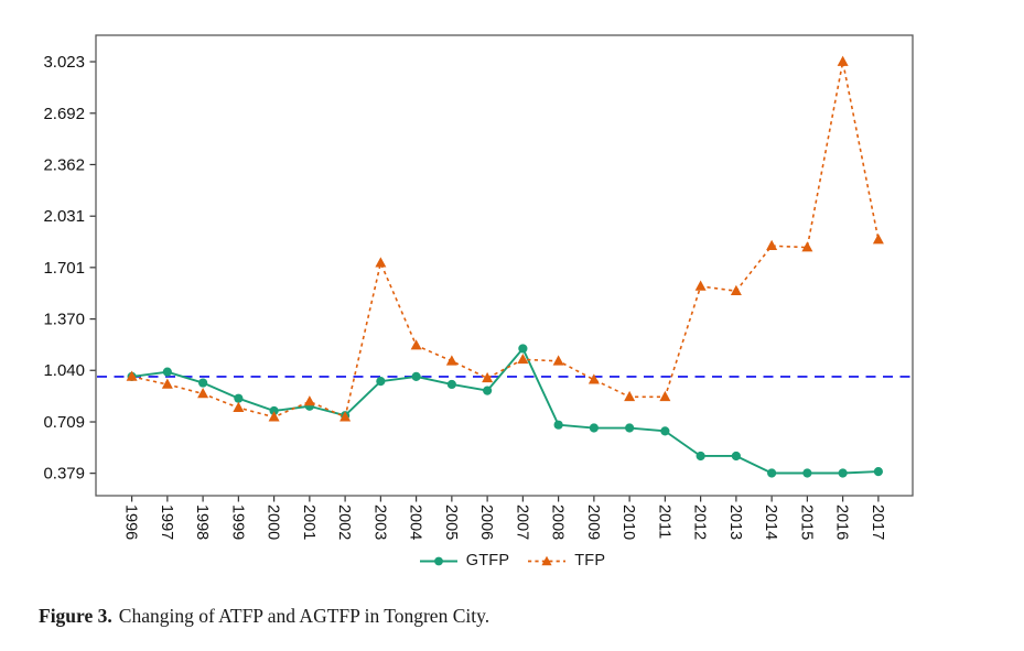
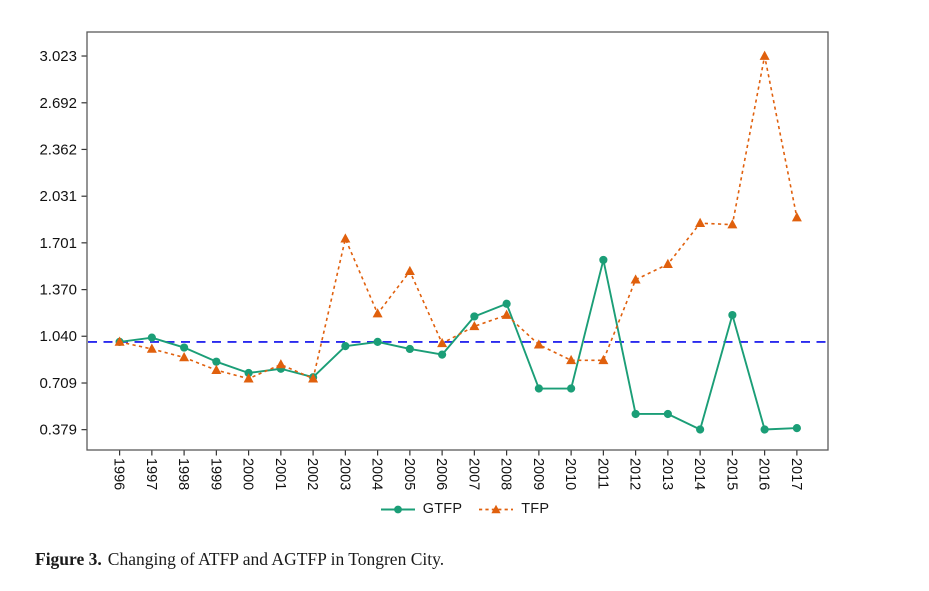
TFP/2005: 1.10 -> 1.50
GTFP/2008: 0.69 -> 1.27
TFP/2008: 1.10 -> 1.19
GTFP/2011: 0.65 -> 1.58
TFP/2012: 1.58 -> 1.44
GTFP/2015: 0.38 -> 1.19
